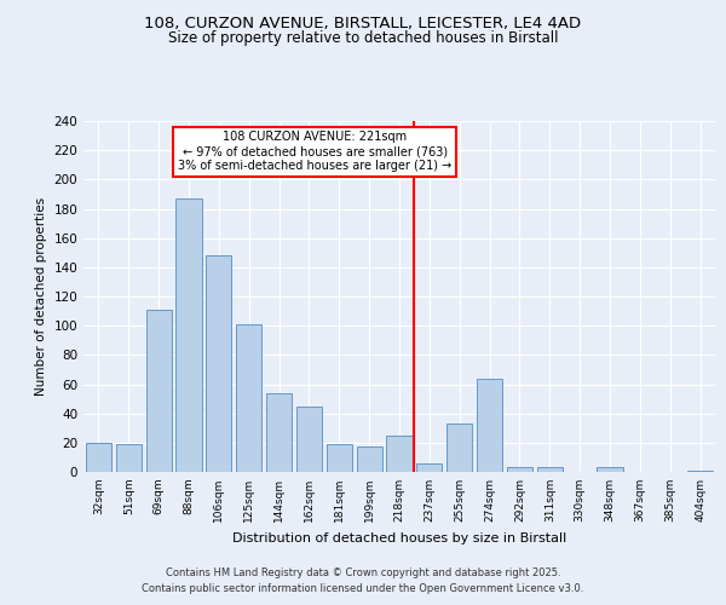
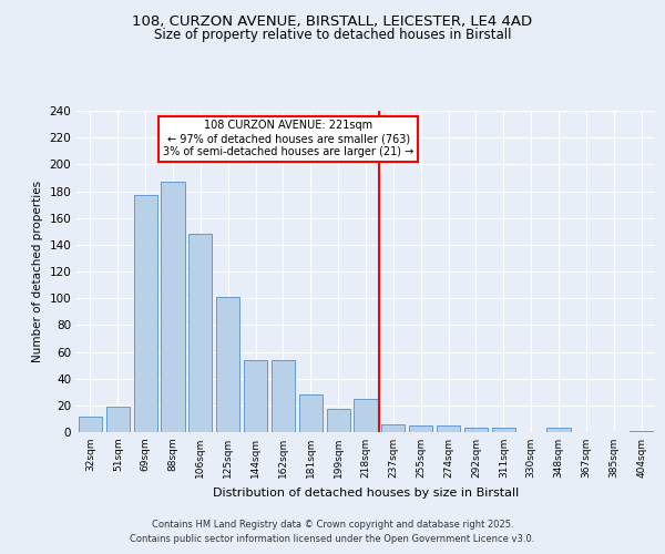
32sqm: 20 -> 12
69sqm: 111 -> 177
162sqm: 45 -> 54
181sqm: 19 -> 28
255sqm: 33 -> 5
274sqm: 64 -> 5
